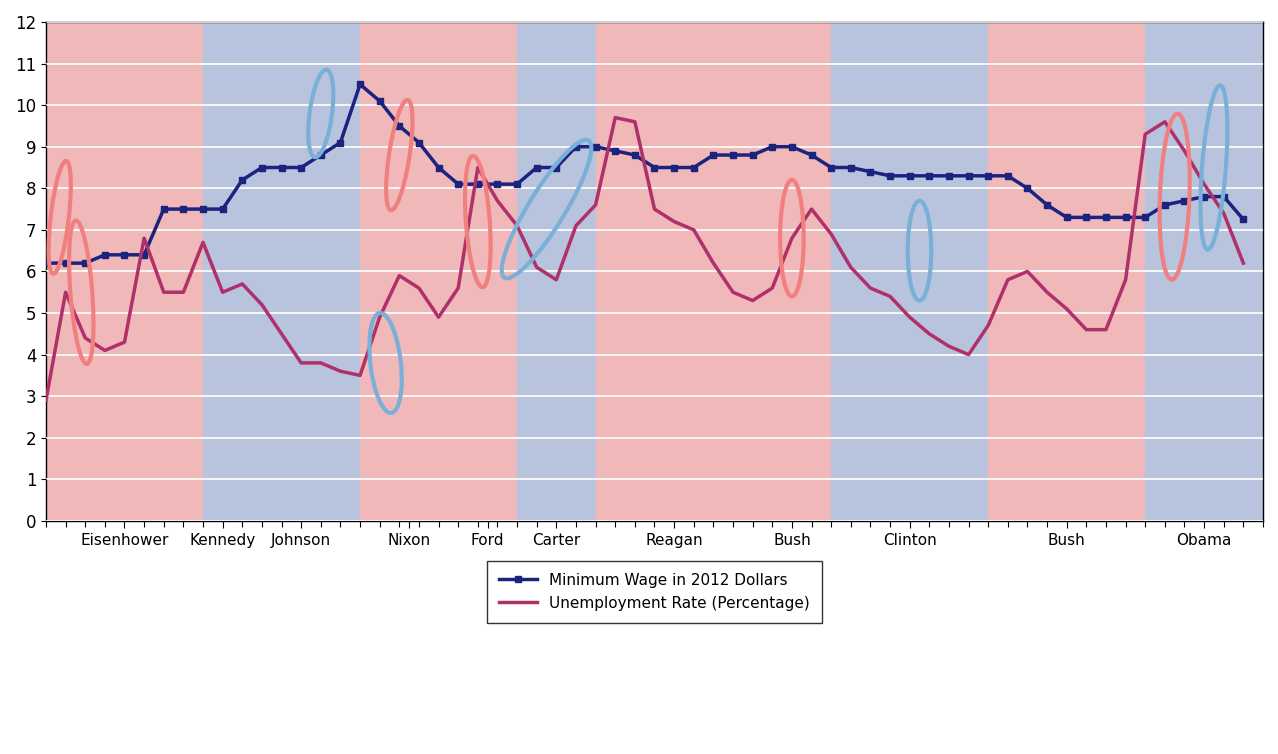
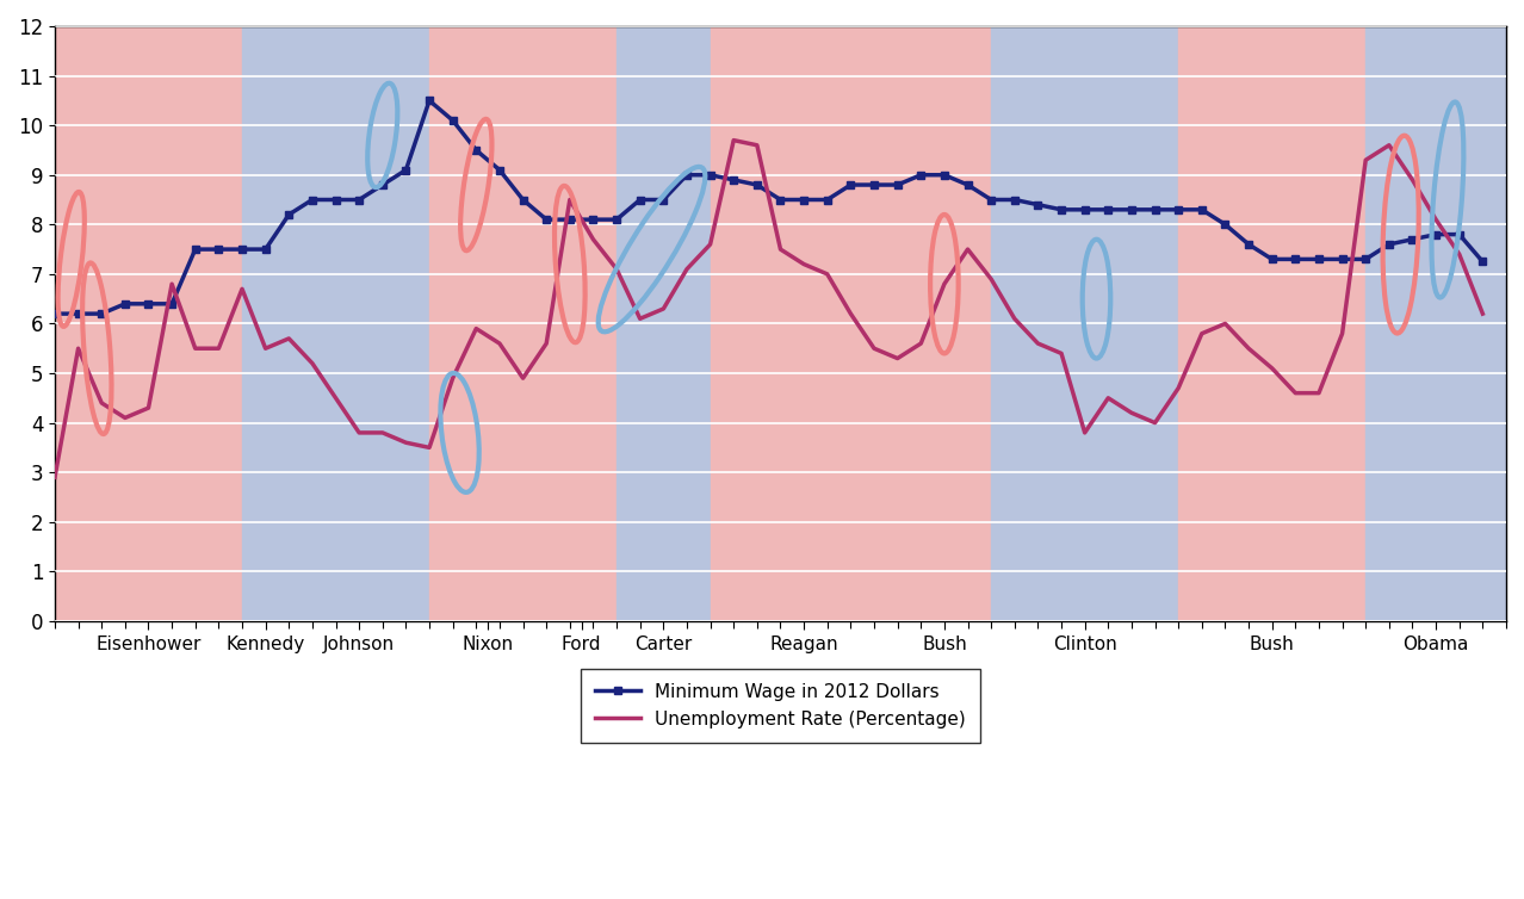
Unemployment Rate (Percentage)/Carter: 5.8 -> 6.3
Unemployment Rate (Percentage)/Clinton: 4.9 -> 3.8
